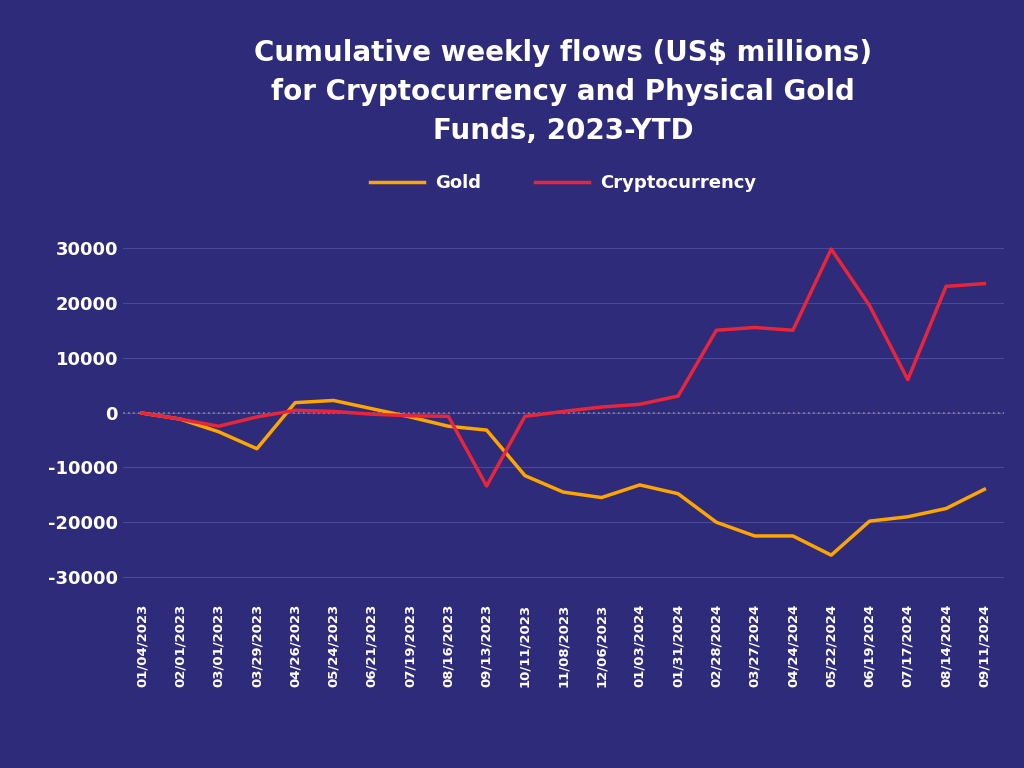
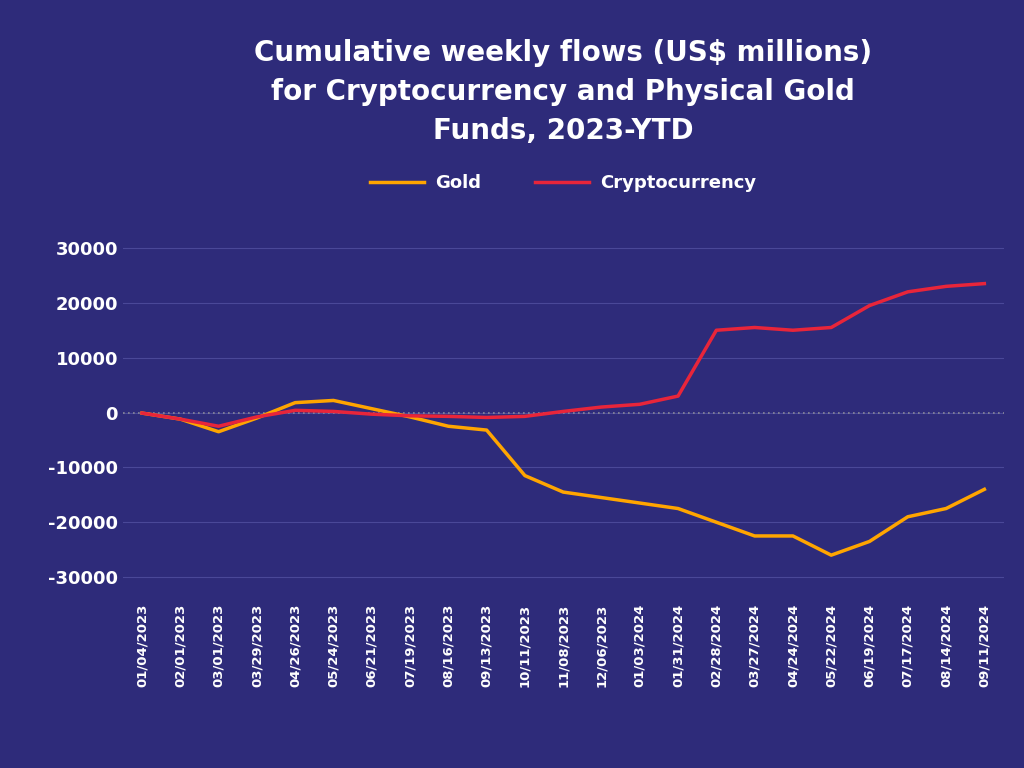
Gold/03/29/2023: -6600 -> -1000
Cryptocurrency/09/13/2023: -13400 -> -900
Gold/01/03/2024: -13200 -> -16500
Gold/01/31/2024: -14800 -> -17500
Cryptocurrency/05/22/2024: 29800 -> 15500
Gold/06/19/2024: -19800 -> -23500
Cryptocurrency/07/17/2024: 6000 -> 22000
